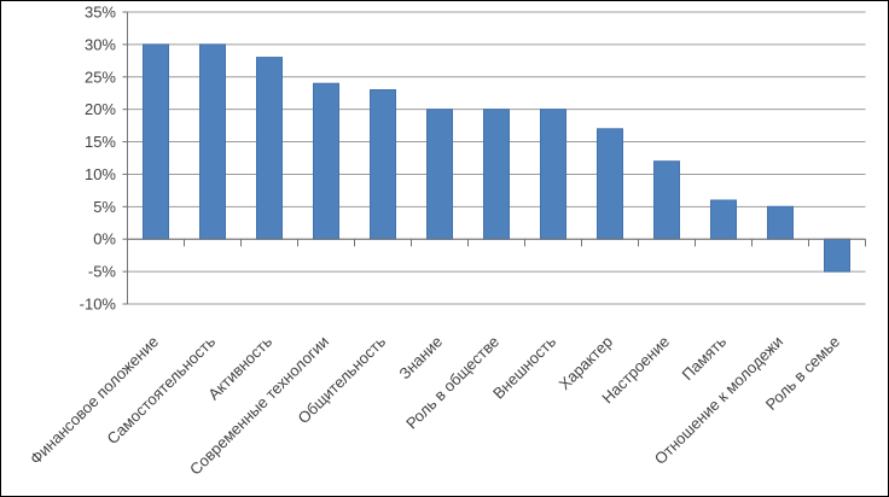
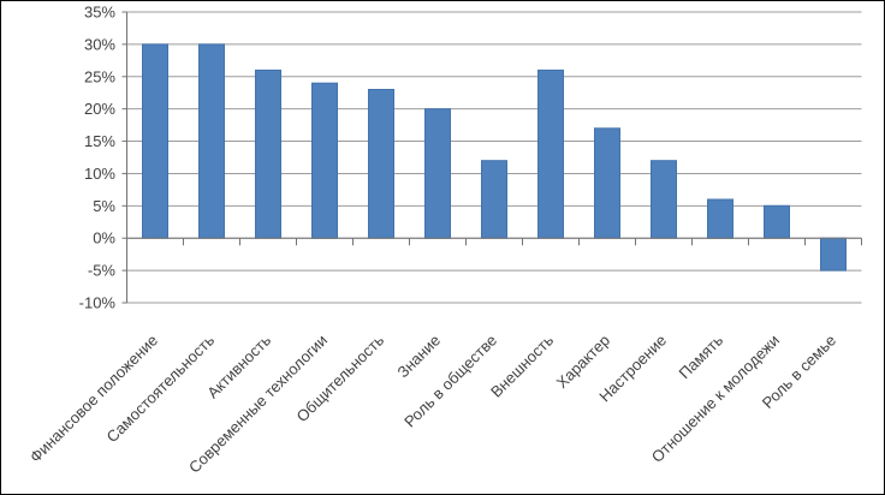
Активность: 28% -> 26%
Роль в обществе: 20% -> 12%
Внешность: 20% -> 26%
